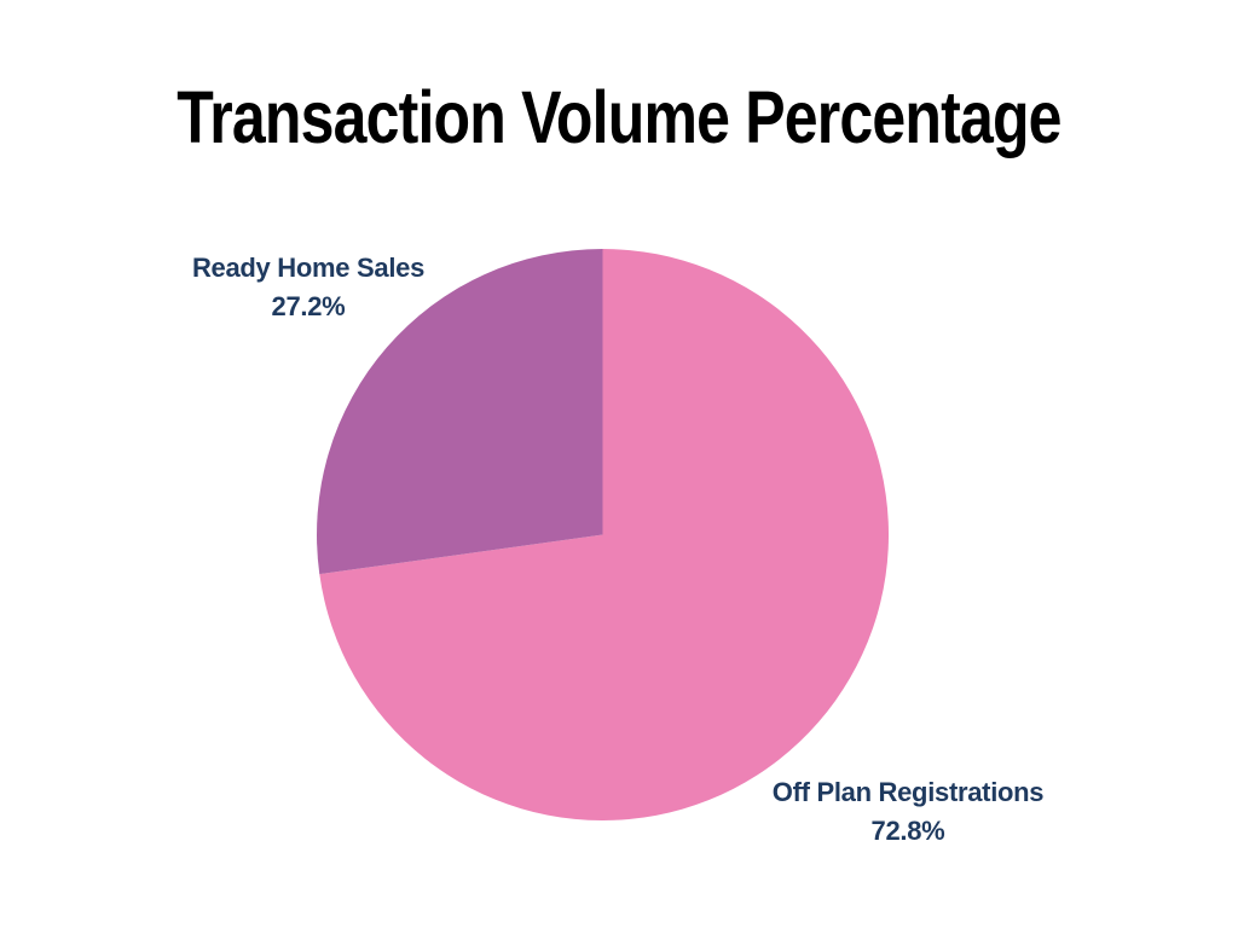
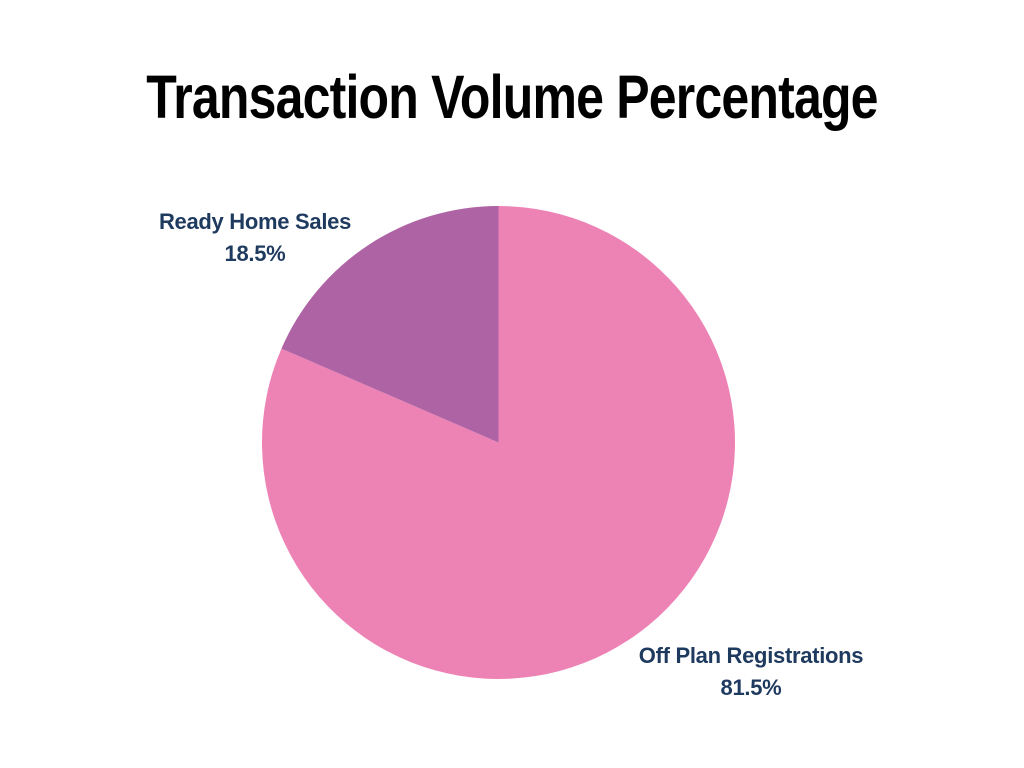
Off Plan Registrations: 72.8% -> 81.5%
Ready Home Sales: 27.2% -> 18.5%
